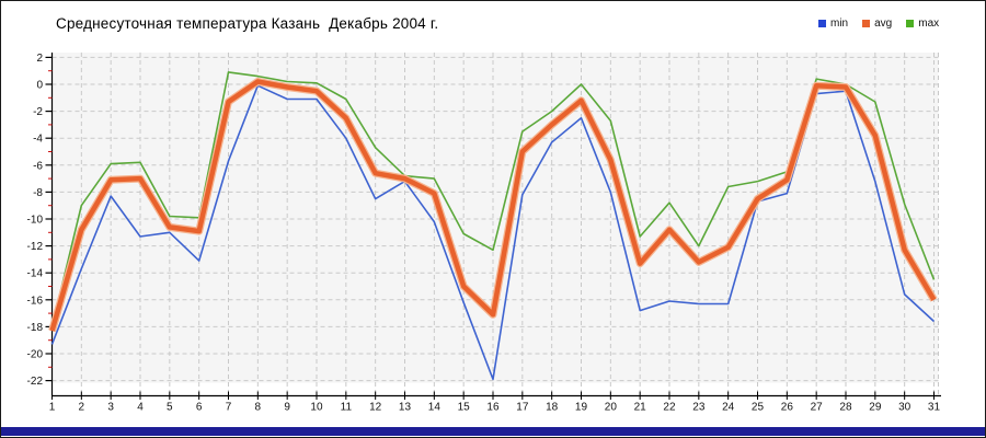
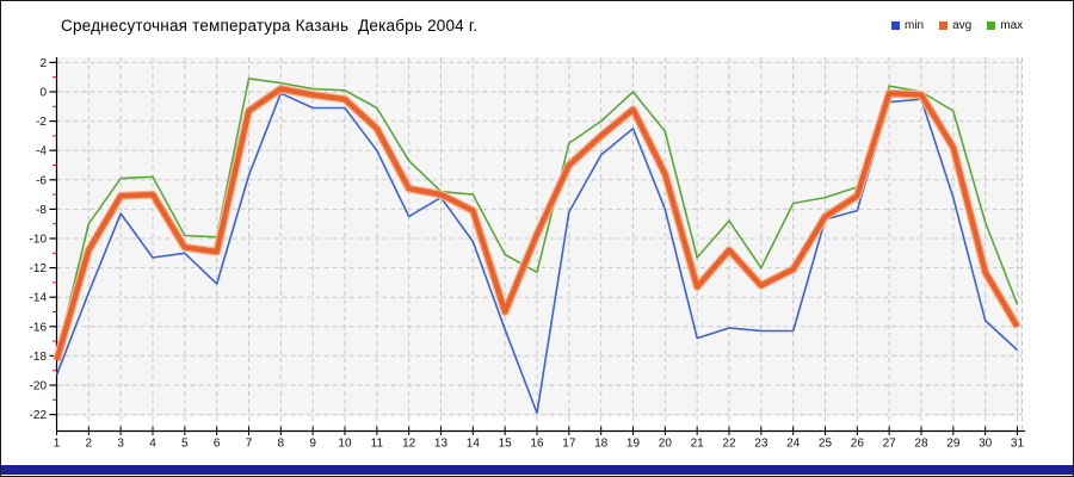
avg/16: -17.1 -> -9.7
